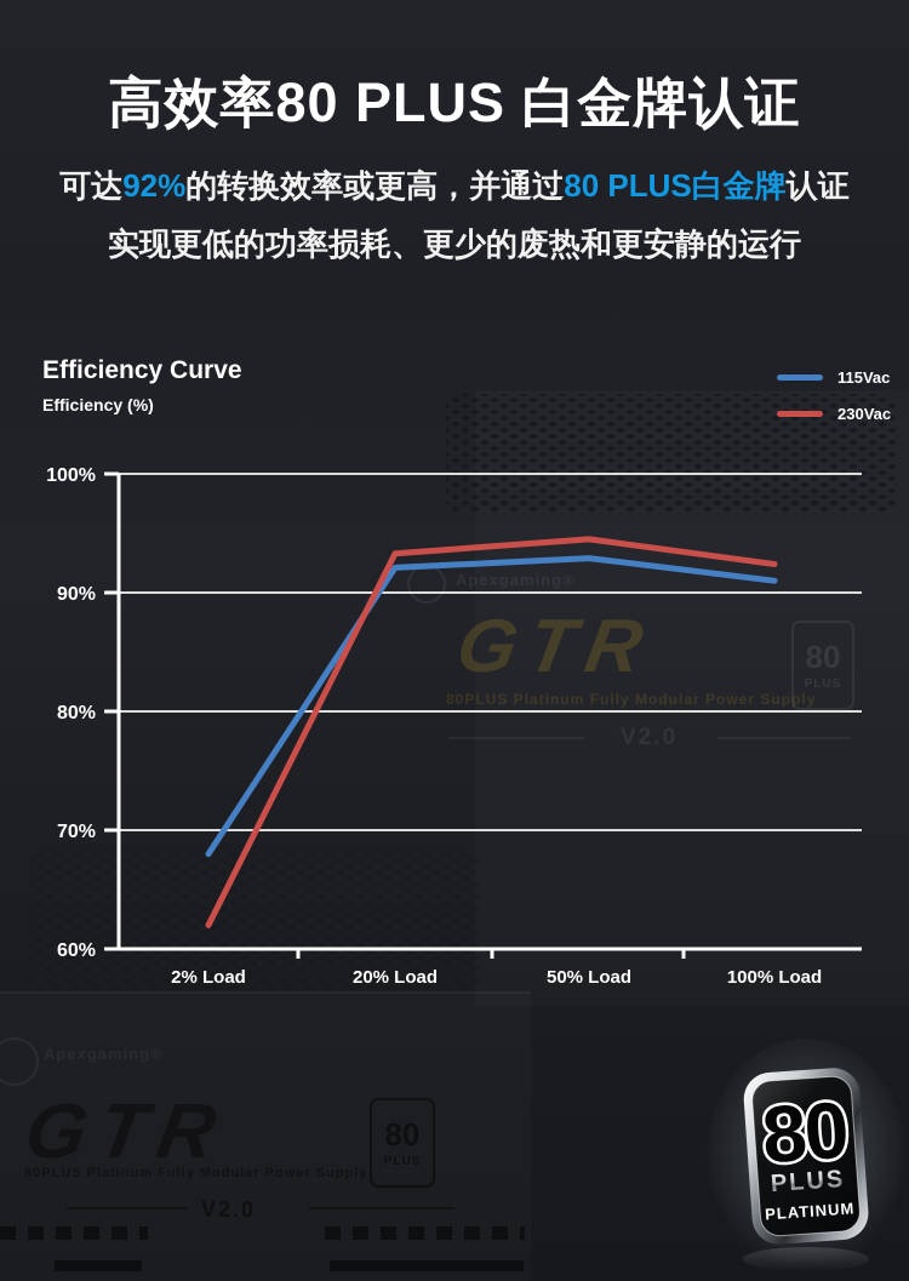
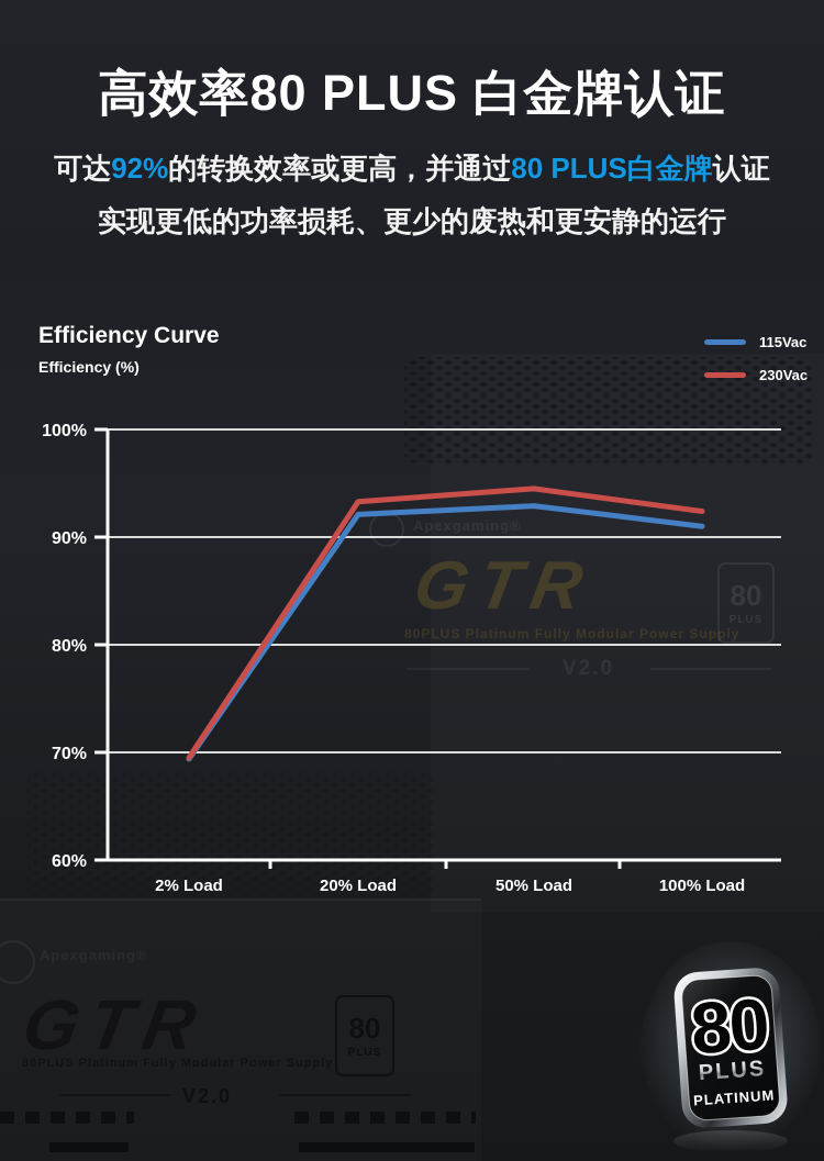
115Vac/2% Load: 68% -> 69%
230Vac/2% Load: 62% -> 70%
